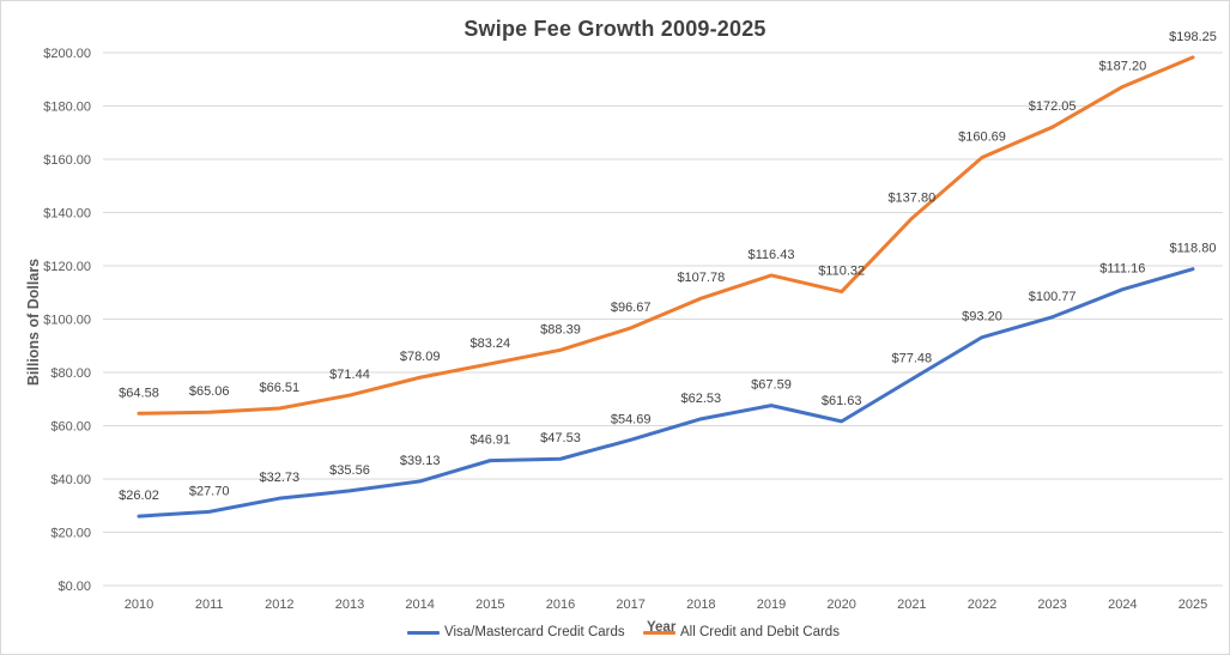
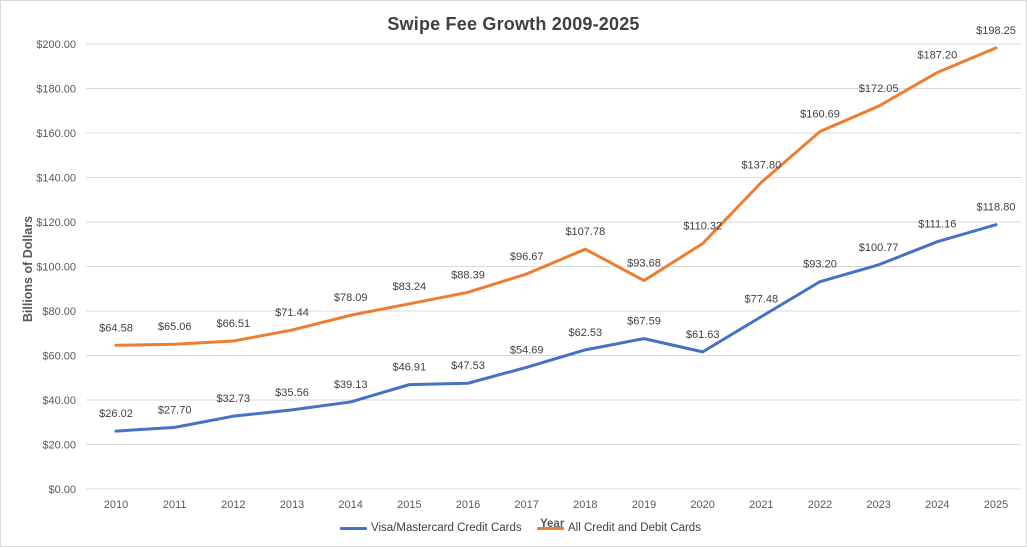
All Credit and Debit Cards/2019: $116.43 -> $93.68
